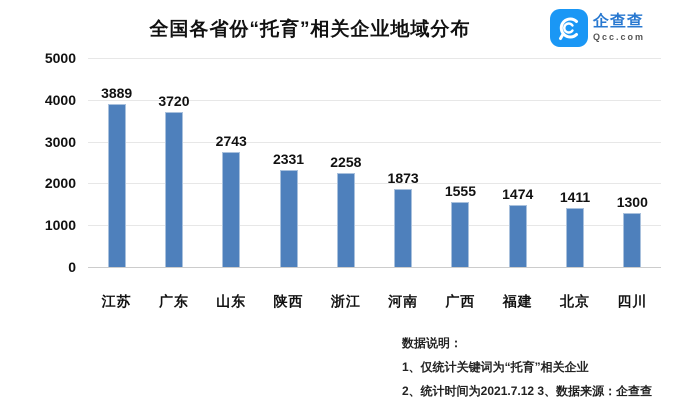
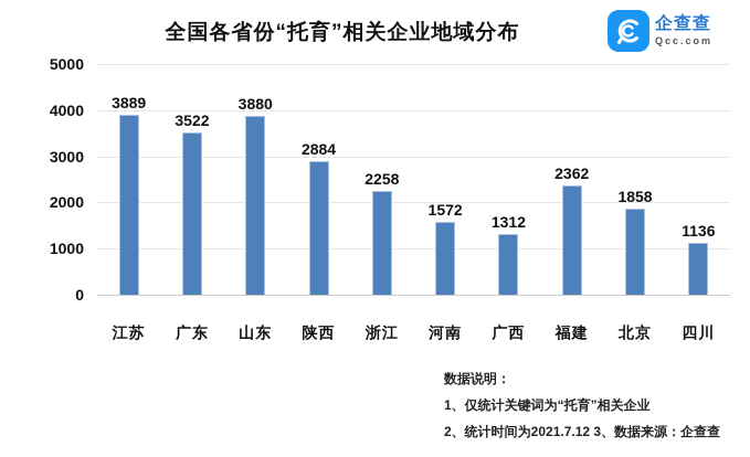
广东: 3720 -> 3522
山东: 2743 -> 3880
陕西: 2331 -> 2884
河南: 1873 -> 1572
广西: 1555 -> 1312
福建: 1474 -> 2362
北京: 1411 -> 1858
四川: 1300 -> 1136
